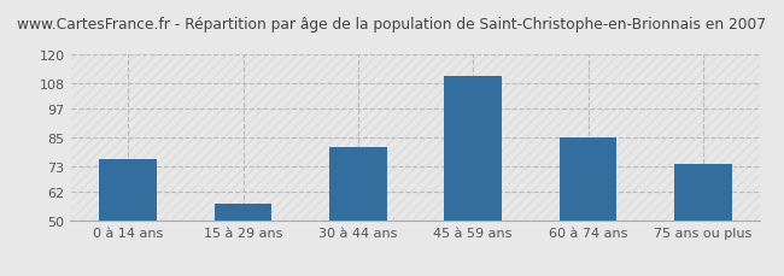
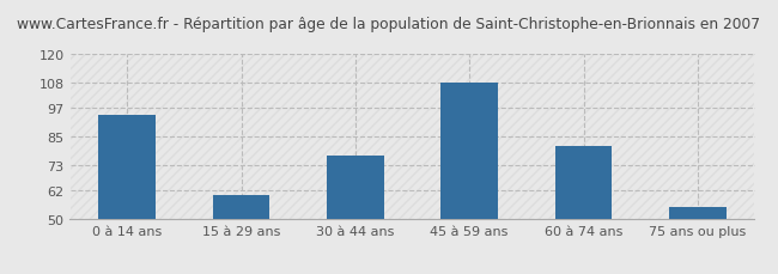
0 à 14 ans: 76 -> 94
15 à 29 ans: 57 -> 60
30 à 44 ans: 81 -> 77
45 à 59 ans: 111 -> 108
60 à 74 ans: 85 -> 81
75 ans ou plus: 74 -> 55
